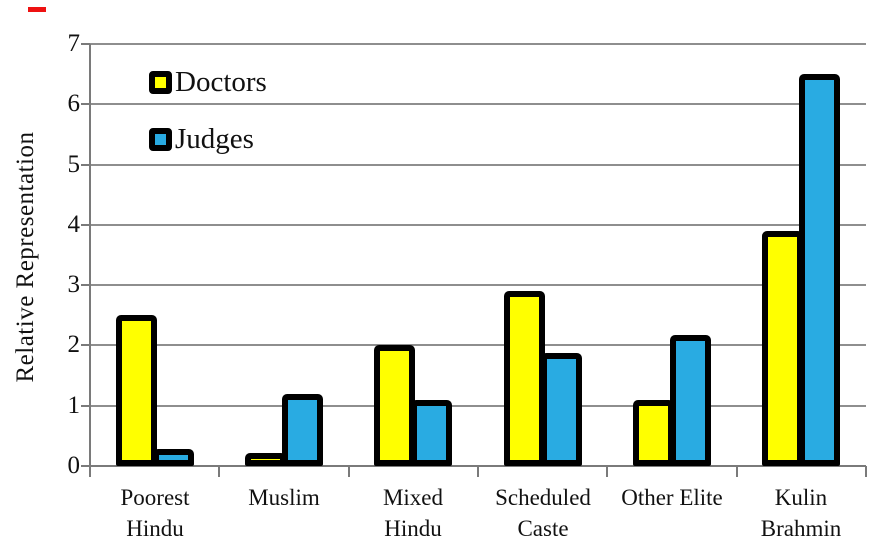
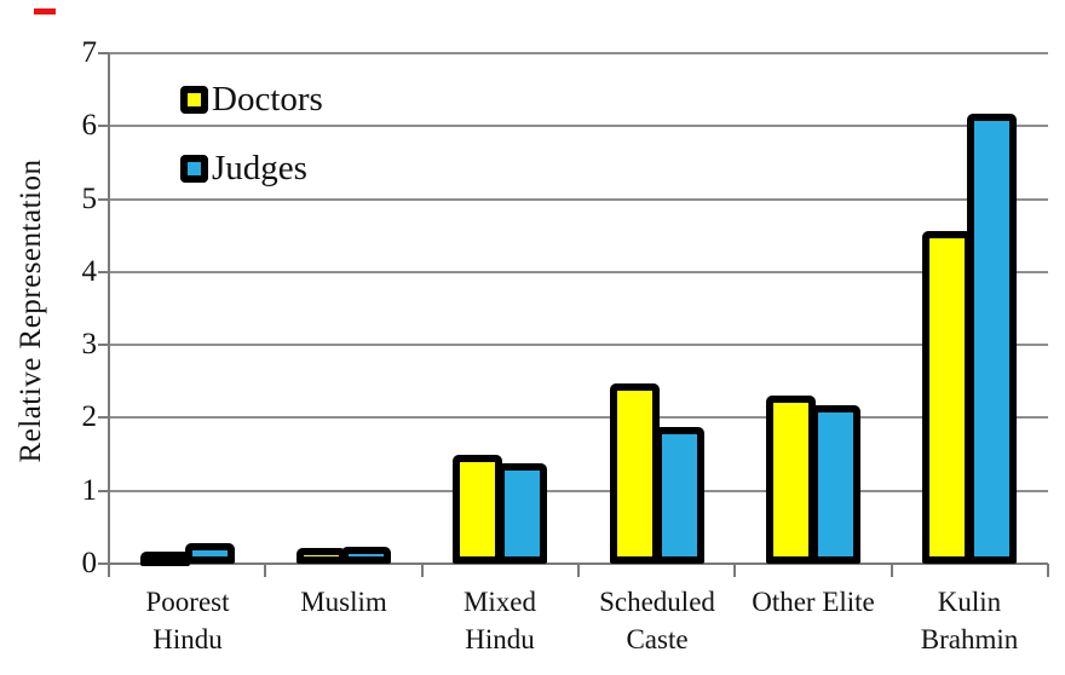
Doctors/Poorest Hindu: 2.4 -> 0.1
Judges/Muslim: 1.1 -> 0.1
Doctors/Mixed Hindu: 1.9 -> 1.4
Judges/Mixed Hindu: 1.0 -> 1.3
Doctors/Scheduled Caste: 2.8 -> 2.4
Doctors/Other Elite: 1.0 -> 2.2
Doctors/Kulin Brahmin: 3.8 -> 4.5
Judges/Kulin Brahmin: 6.4 -> 6.1
